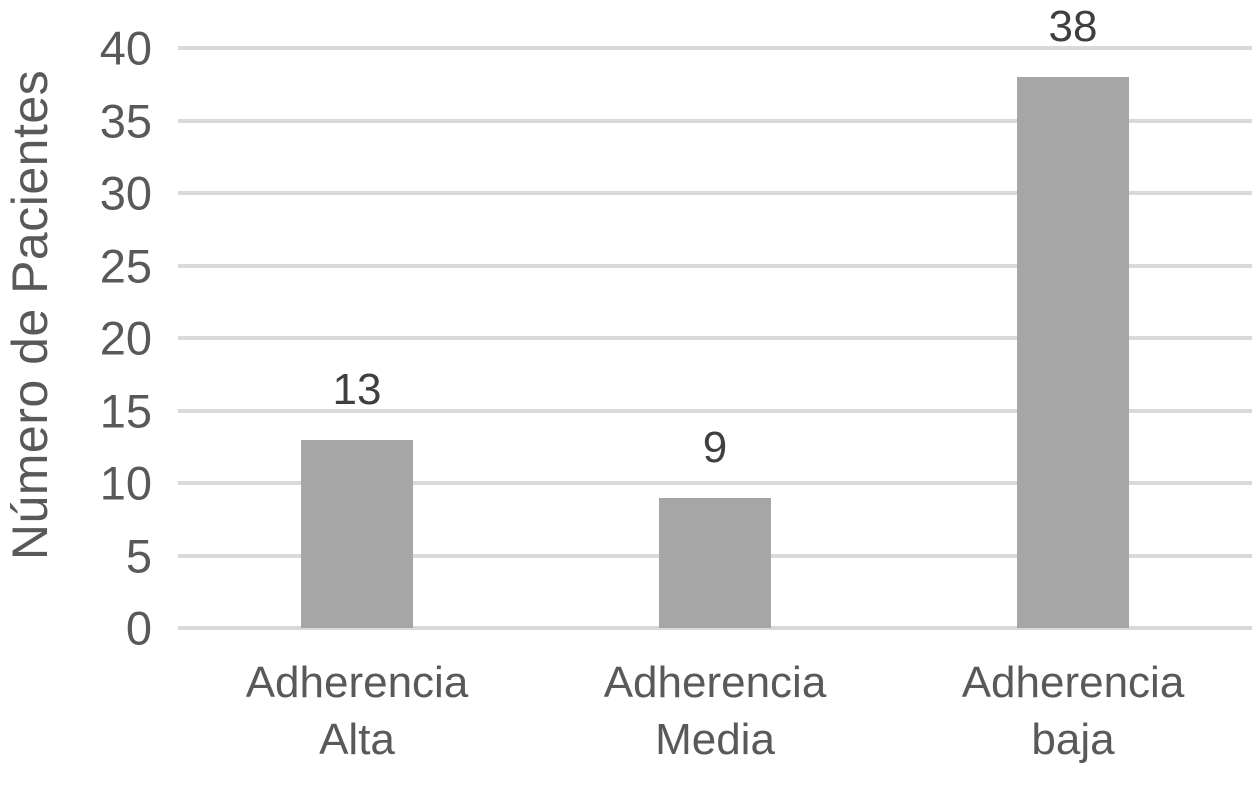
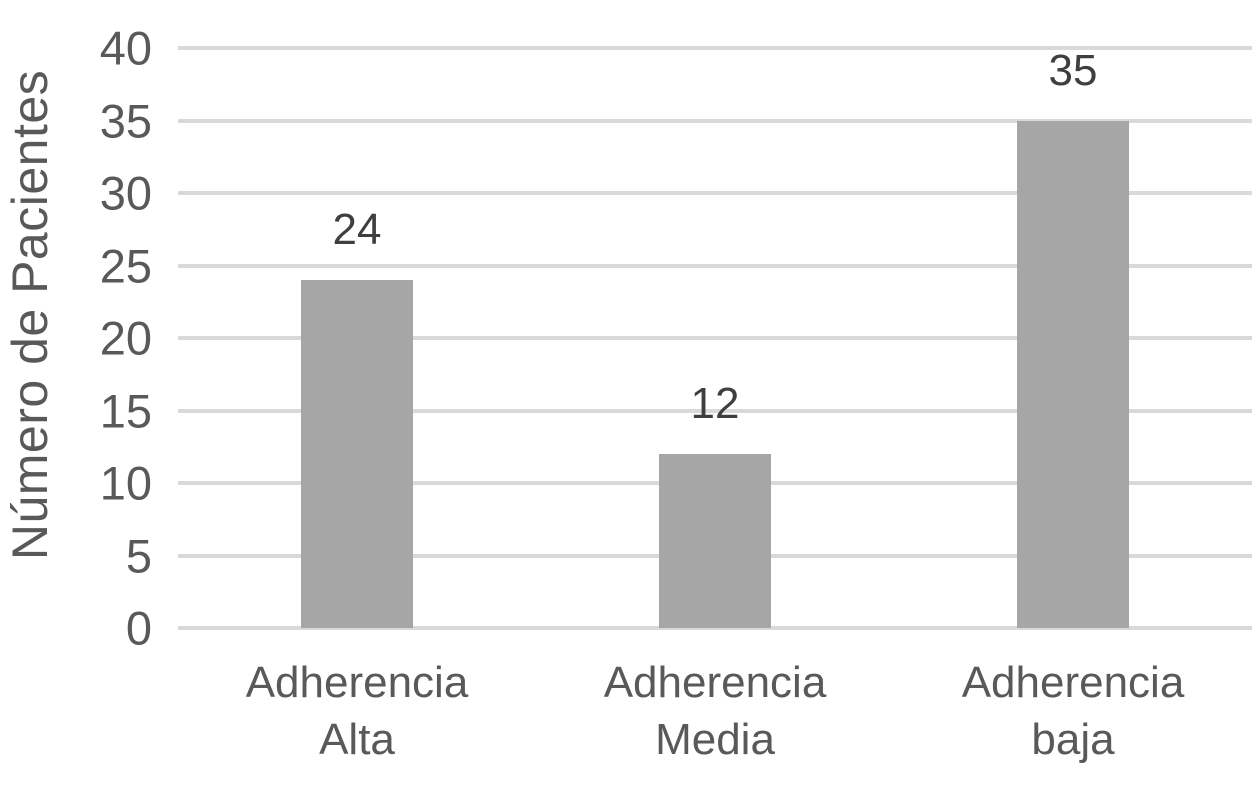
Adherencia Alta: 13 -> 24
Adherencia Media: 9 -> 12
Adherencia baja: 38 -> 35
